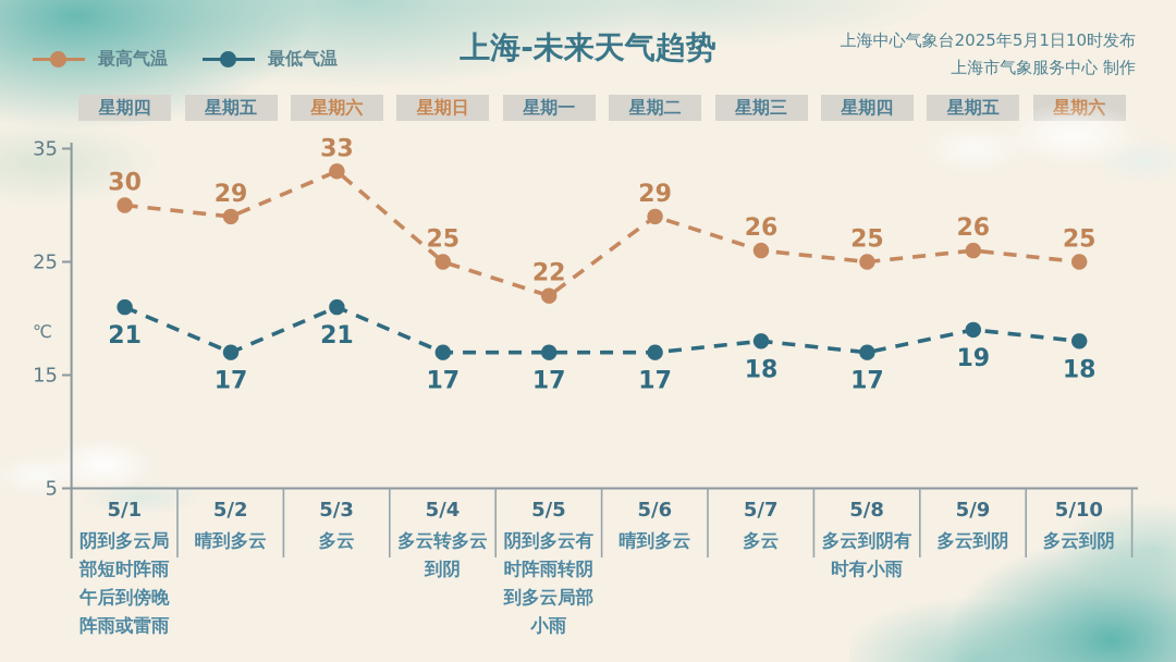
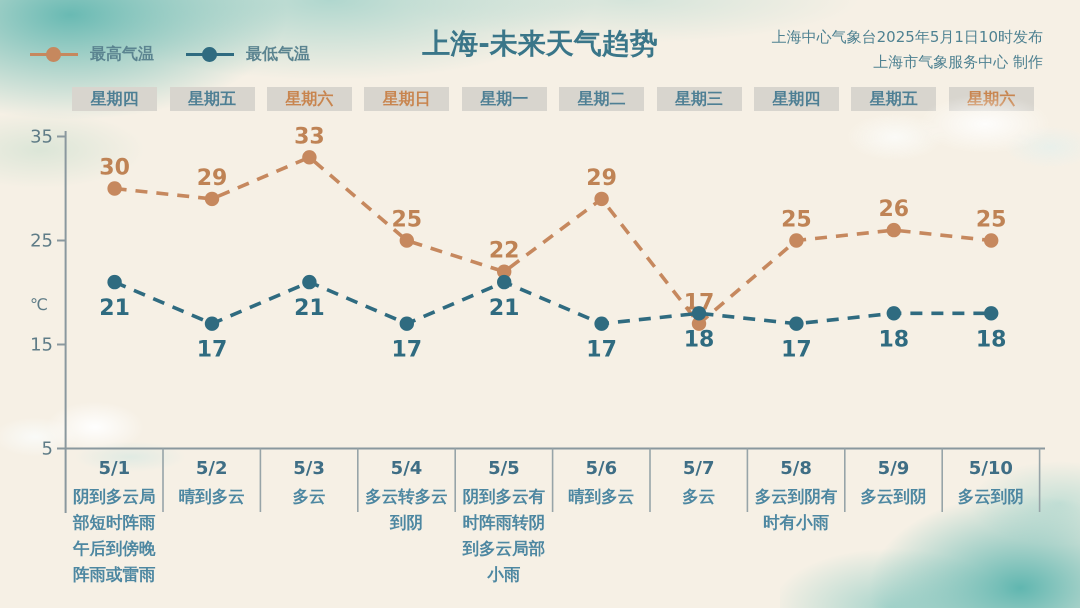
最低气温/5/5: 17 -> 21
最高气温/5/7: 26 -> 17
最低气温/5/9: 19 -> 18
